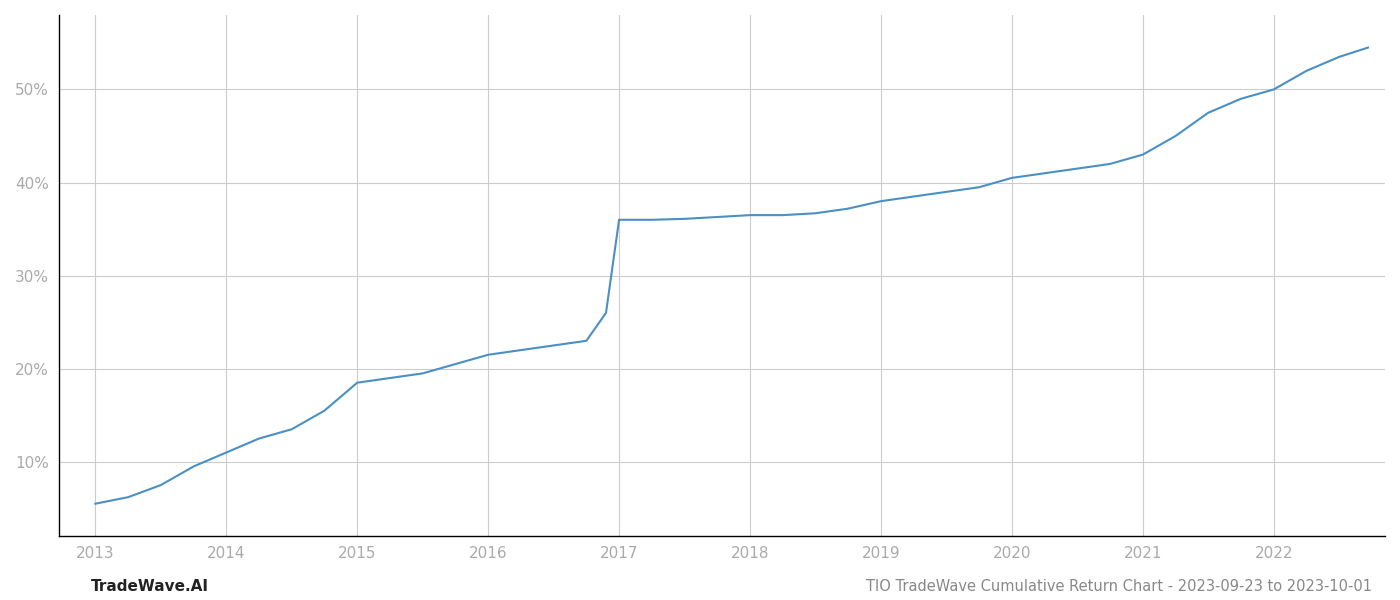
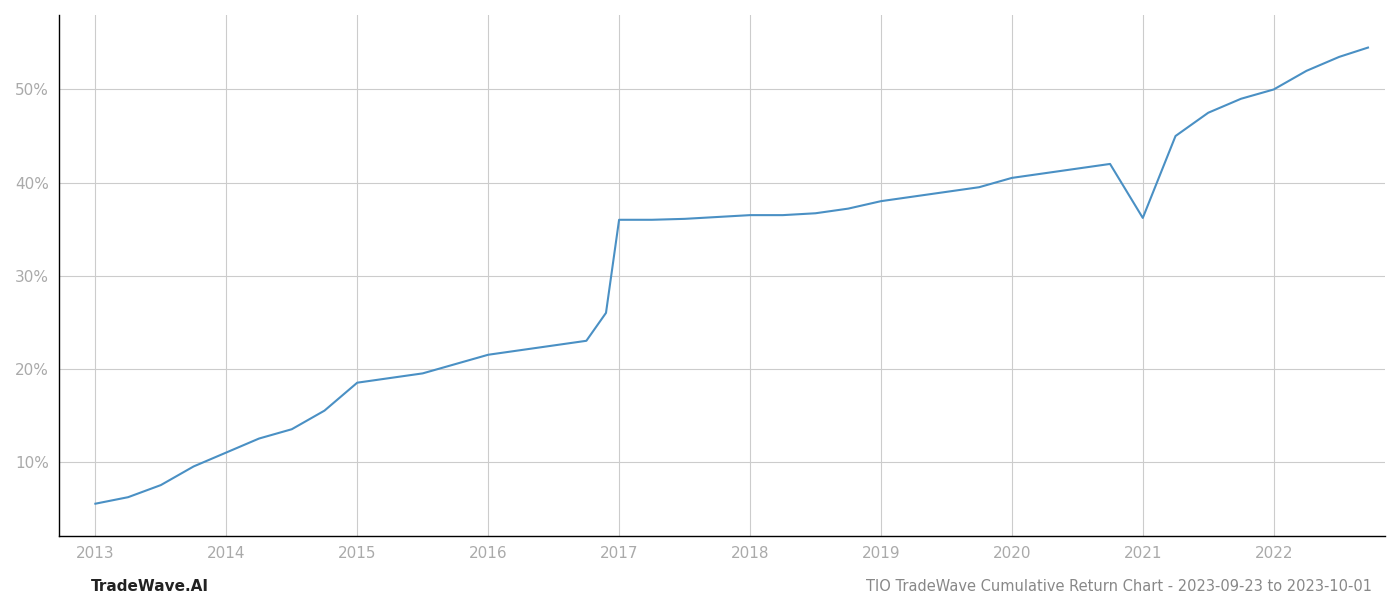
2021: 43.0% -> 36.2%
